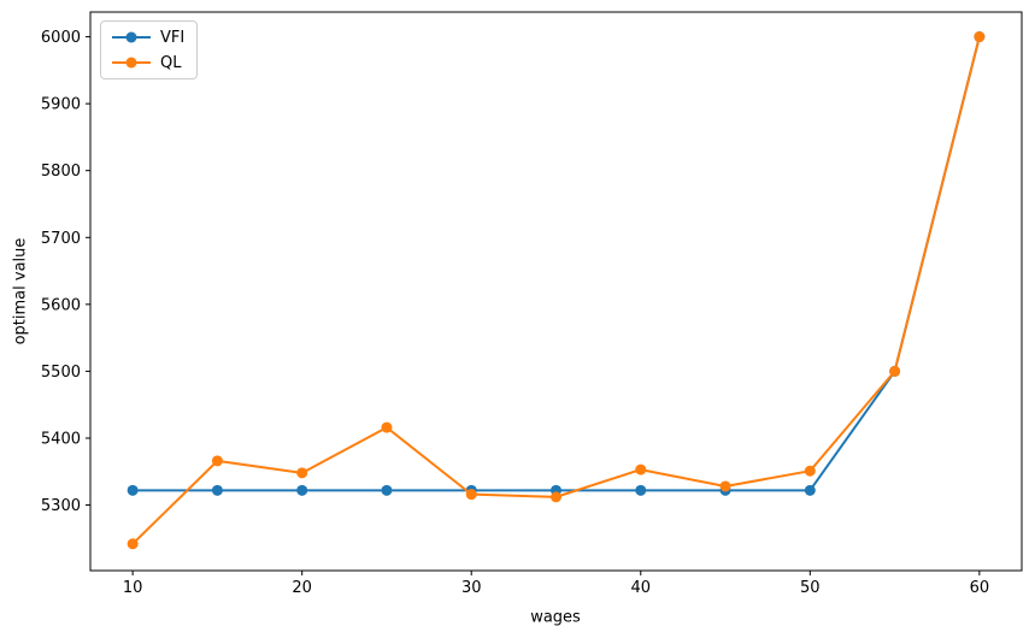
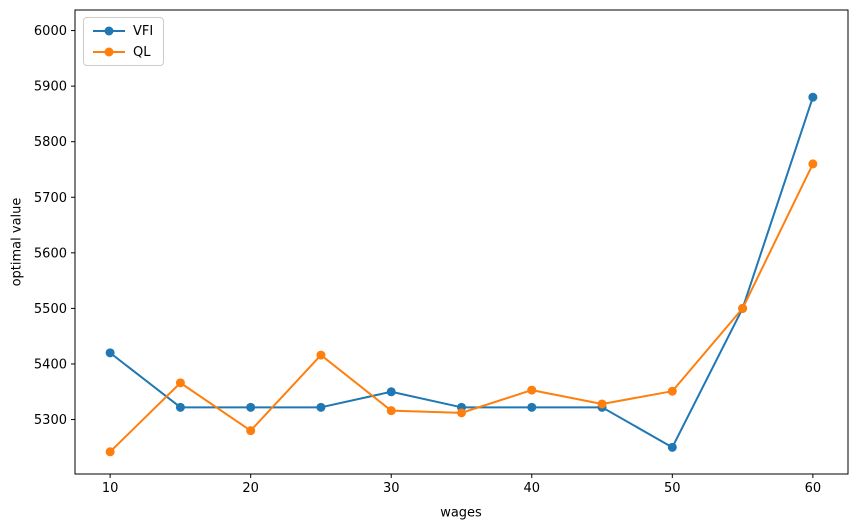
VFI/10: 5320 -> 5420
QL/20: 5350 -> 5280
VFI/30: 5320 -> 5350
VFI/50: 5320 -> 5250
VFI/60: 6000 -> 5880
QL/60: 6000 -> 5760
